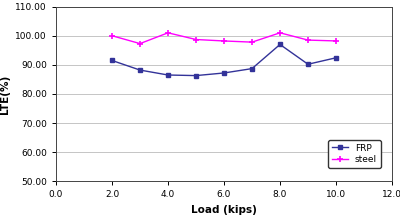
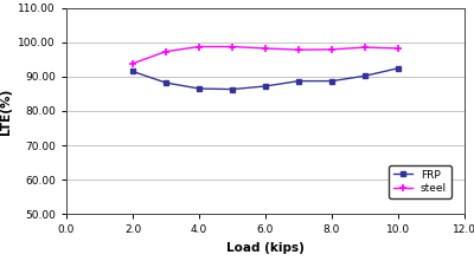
steel/2.0: 100.0 -> 93.8
steel/4.0: 101.0 -> 98.7
FRP/8.0: 97.0 -> 88.7
steel/8.0: 101.0 -> 97.9
